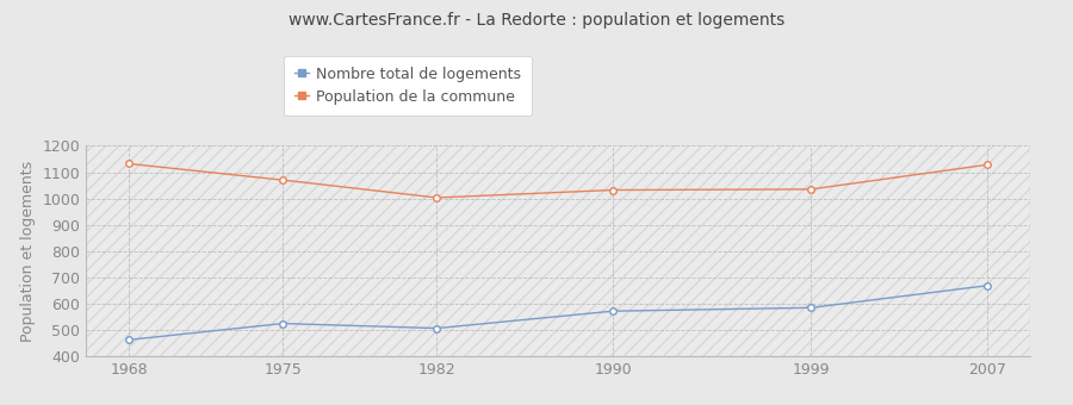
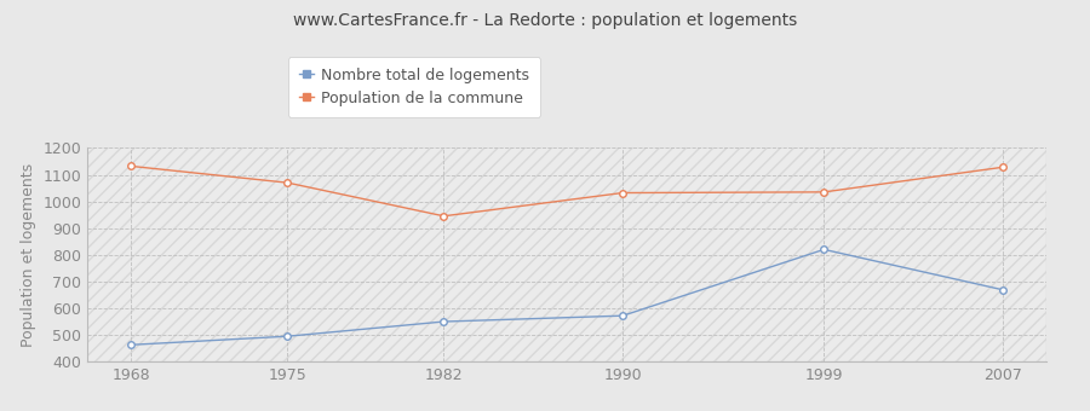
Nombre total de logements/1975: 525 -> 495
Nombre total de logements/1982: 507 -> 550
Population de la commune/1982: 1003 -> 945
Nombre total de logements/1999: 585 -> 820
